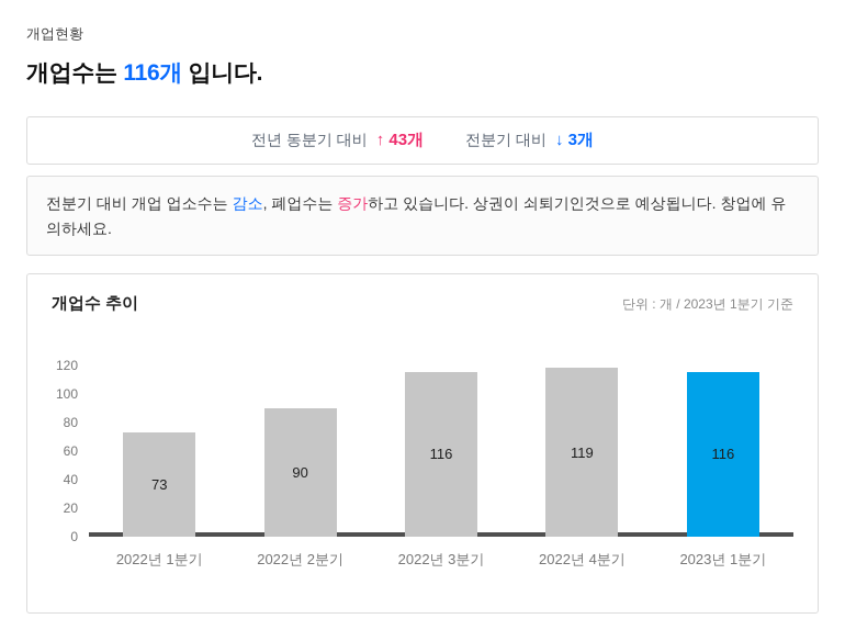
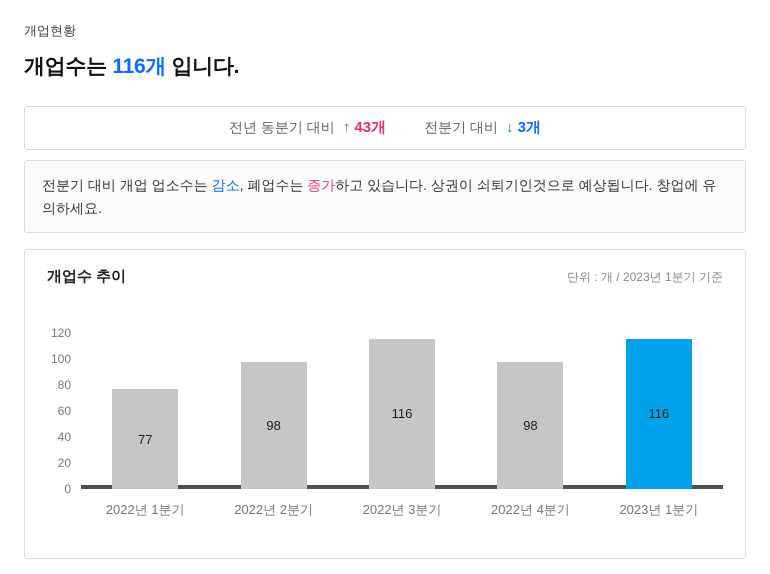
2022년 1분기: 73 -> 77
2022년 2분기: 90 -> 98
2022년 4분기: 119 -> 98
